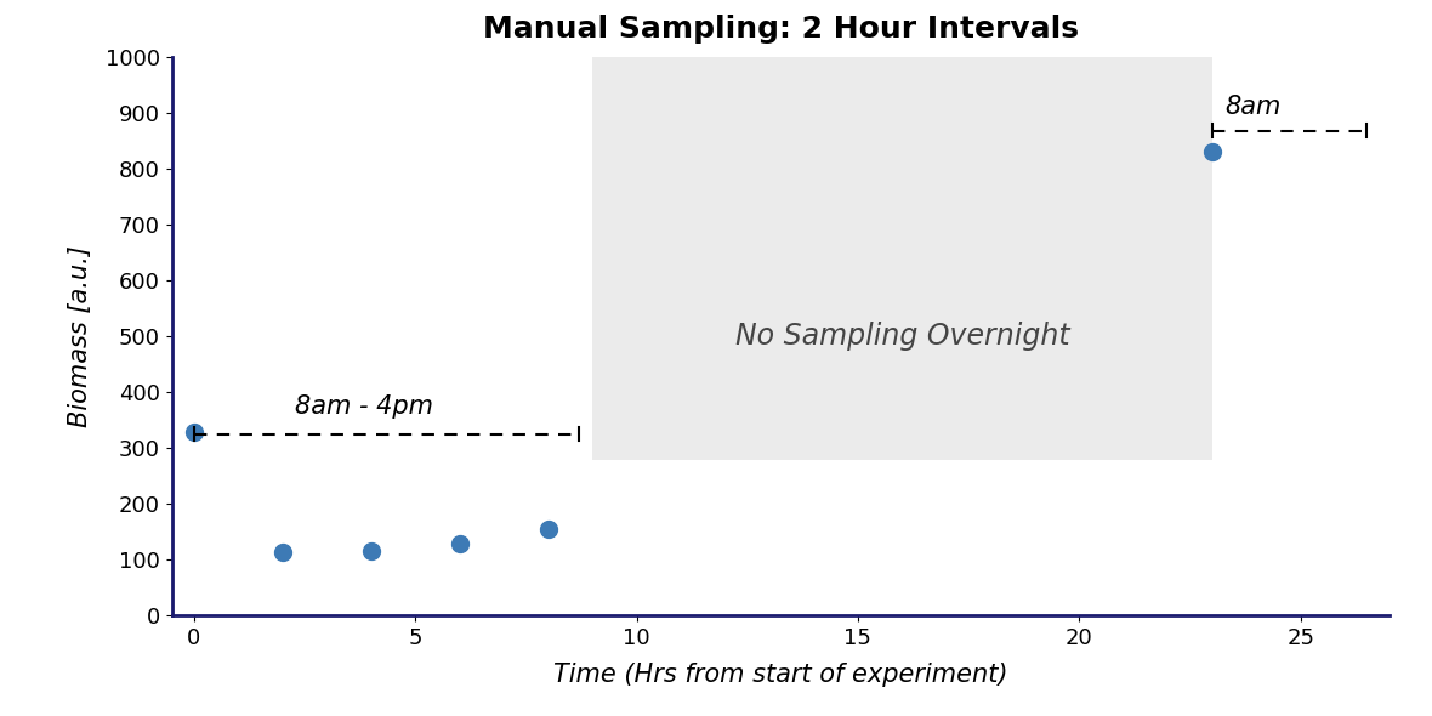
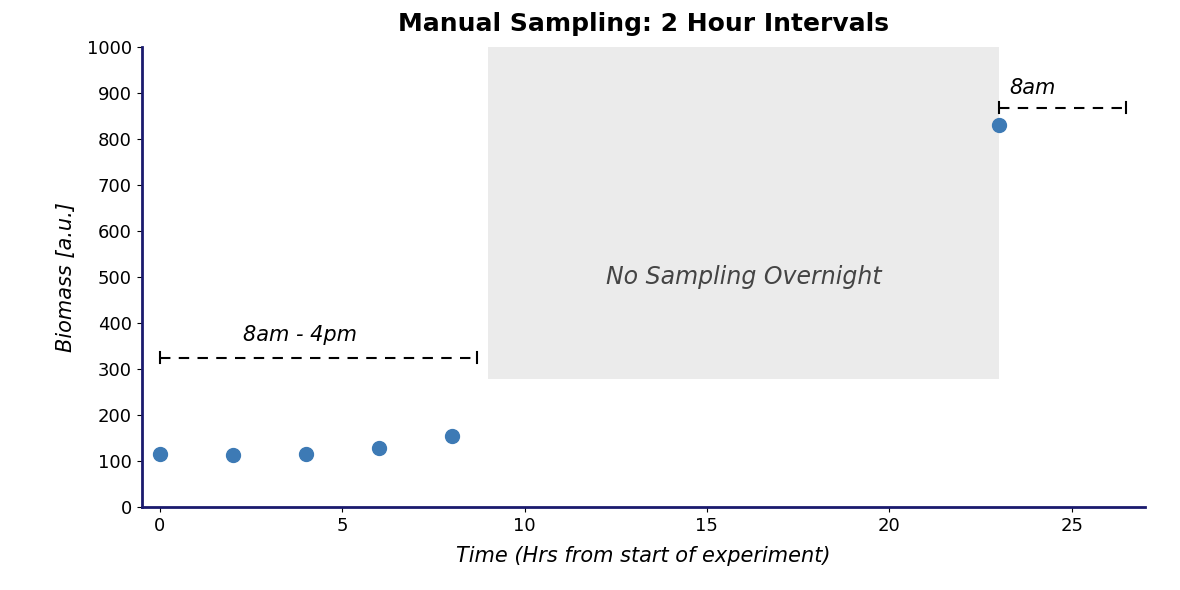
0: 330 -> 115
